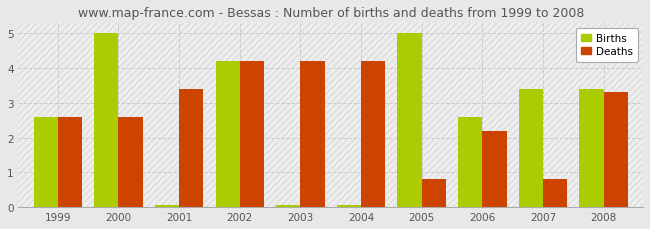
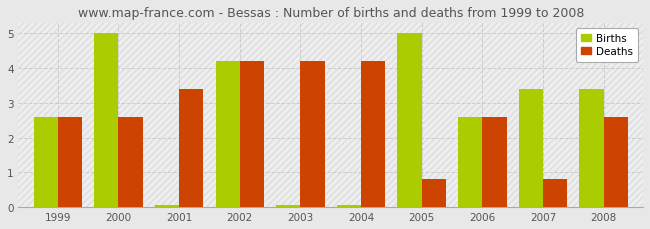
Deaths/2006: 2.2 -> 2.6
Deaths/2008: 3.3 -> 2.6
